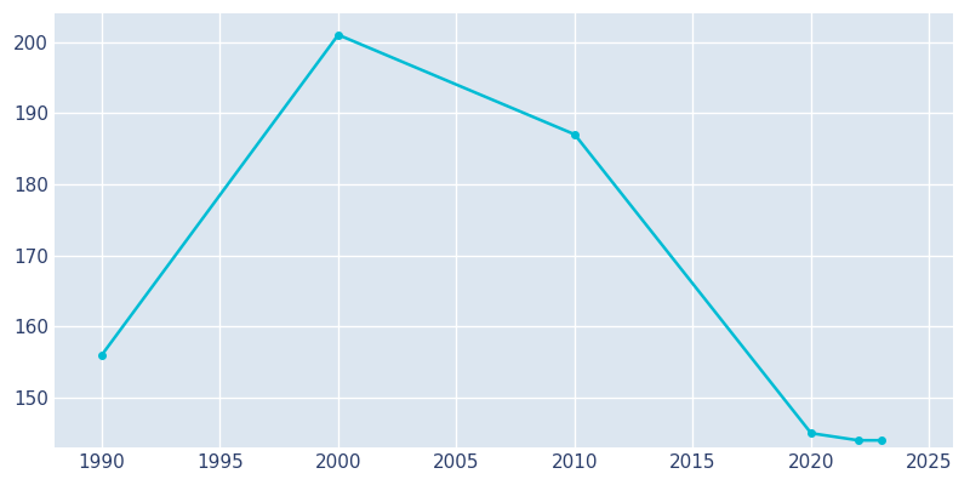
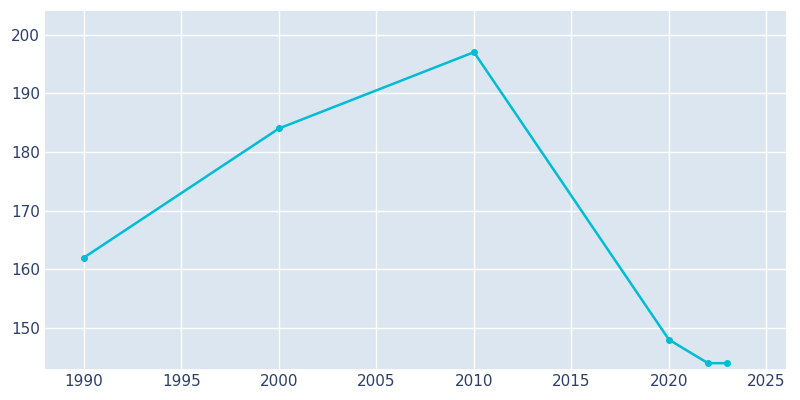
1990: 156 -> 162
2000: 201 -> 184
2010: 187 -> 197
2020: 145 -> 148
